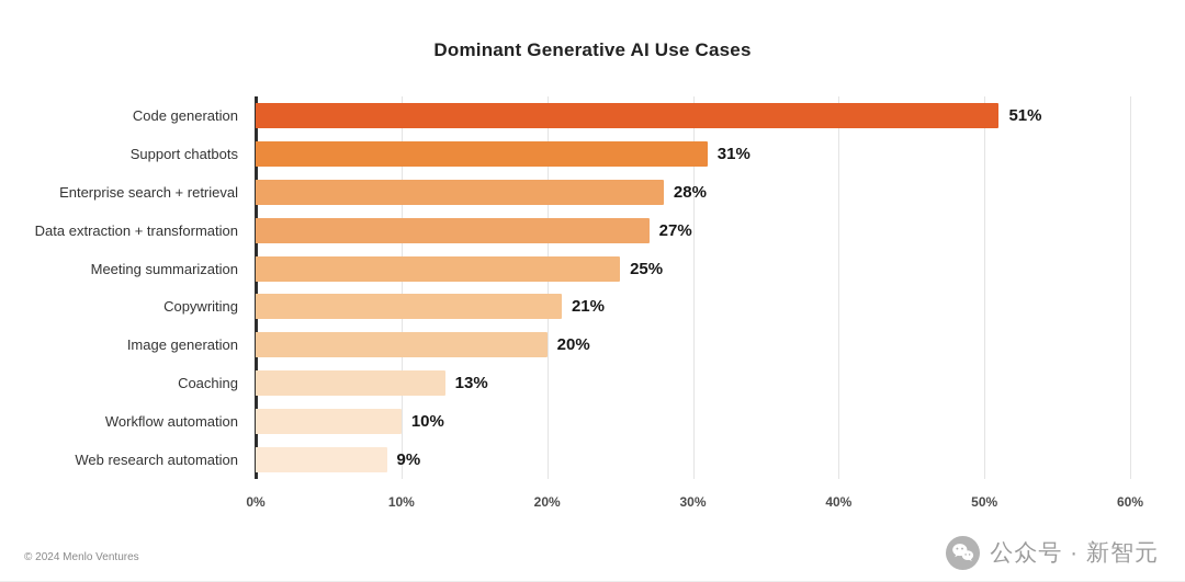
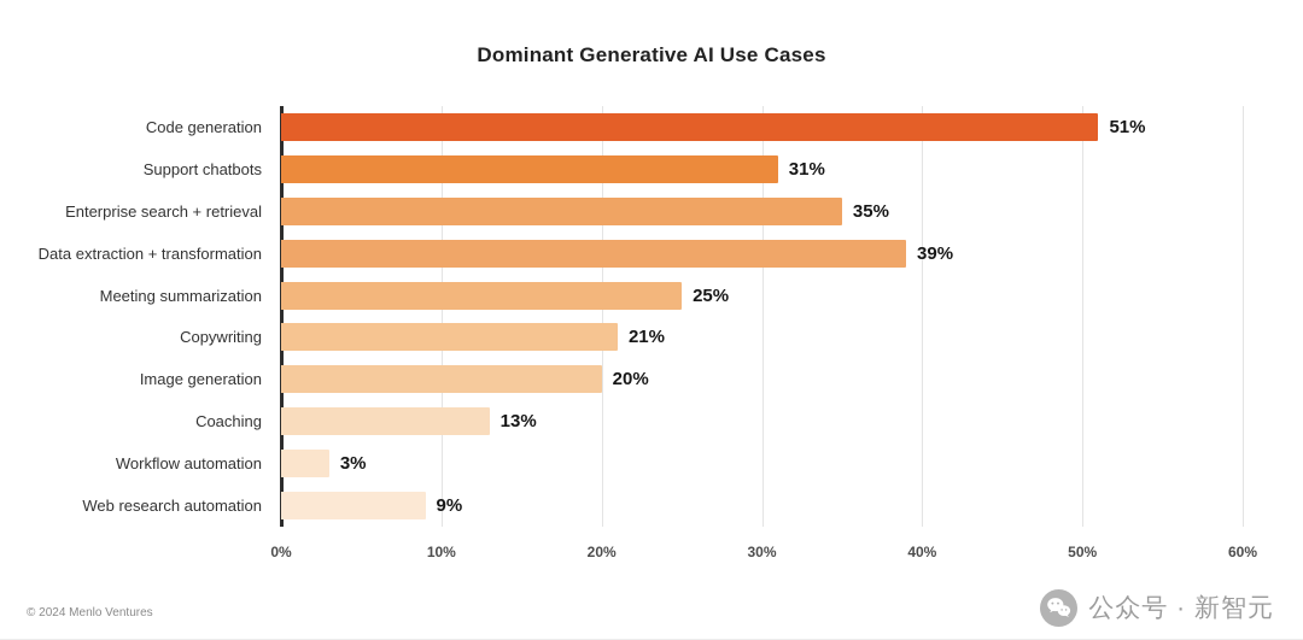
Enterprise search + retrieval: 28% -> 35%
Data extraction + transformation: 27% -> 39%
Workflow automation: 10% -> 3%
